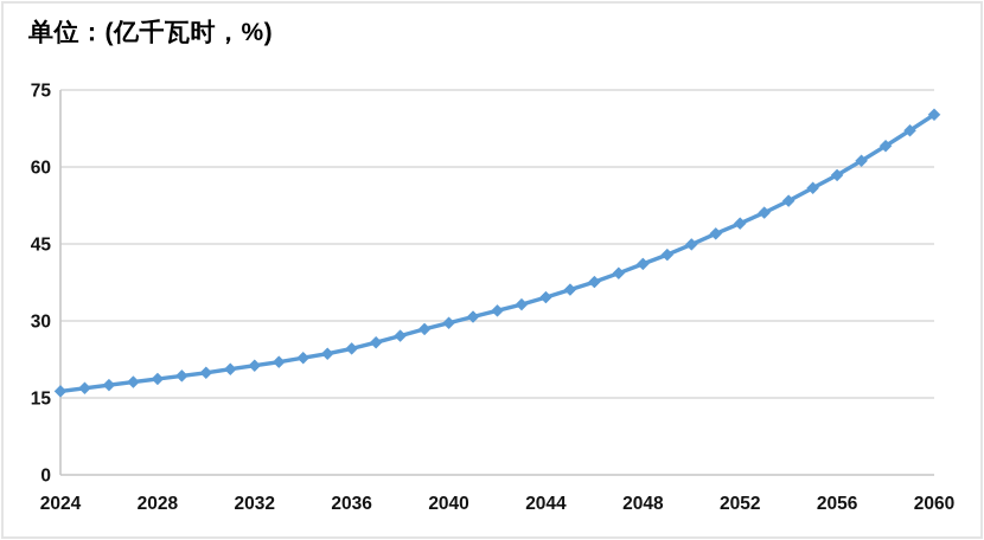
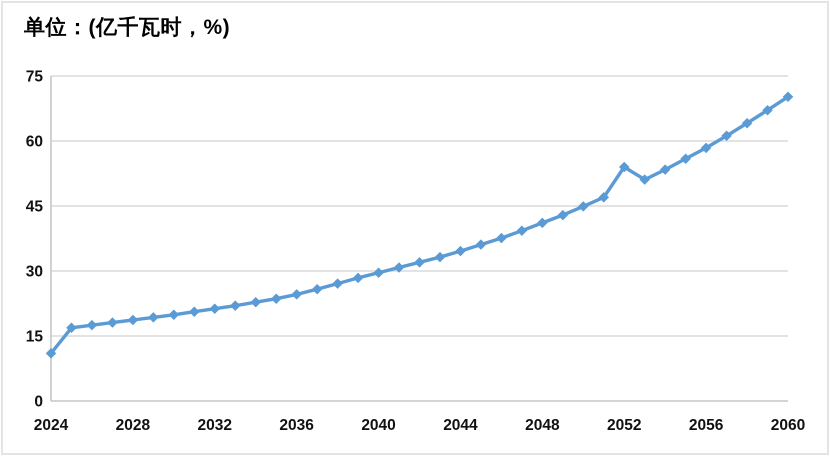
2024: 16 -> 11
2052: 49 -> 54
